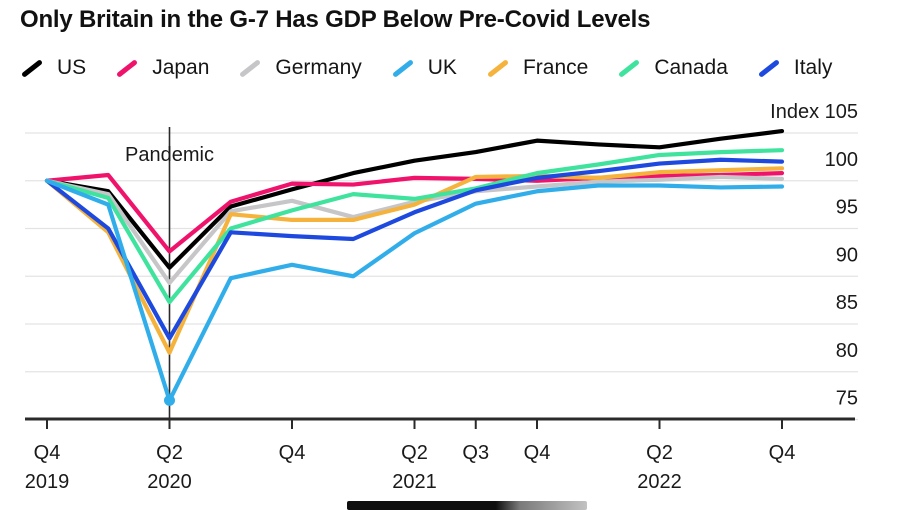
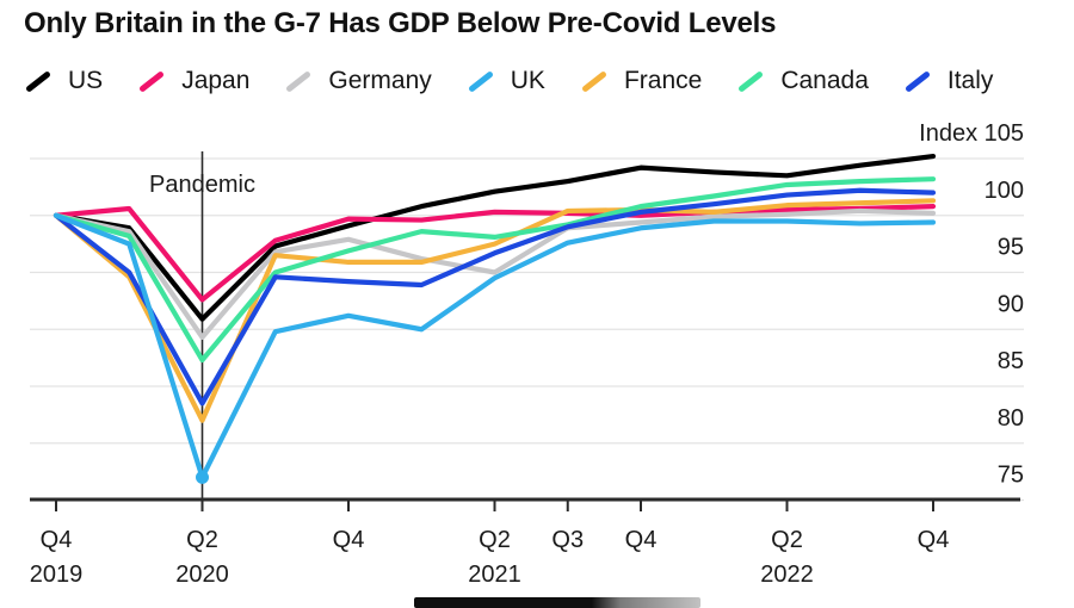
Germany/Q2 2021: 98 -> 95
